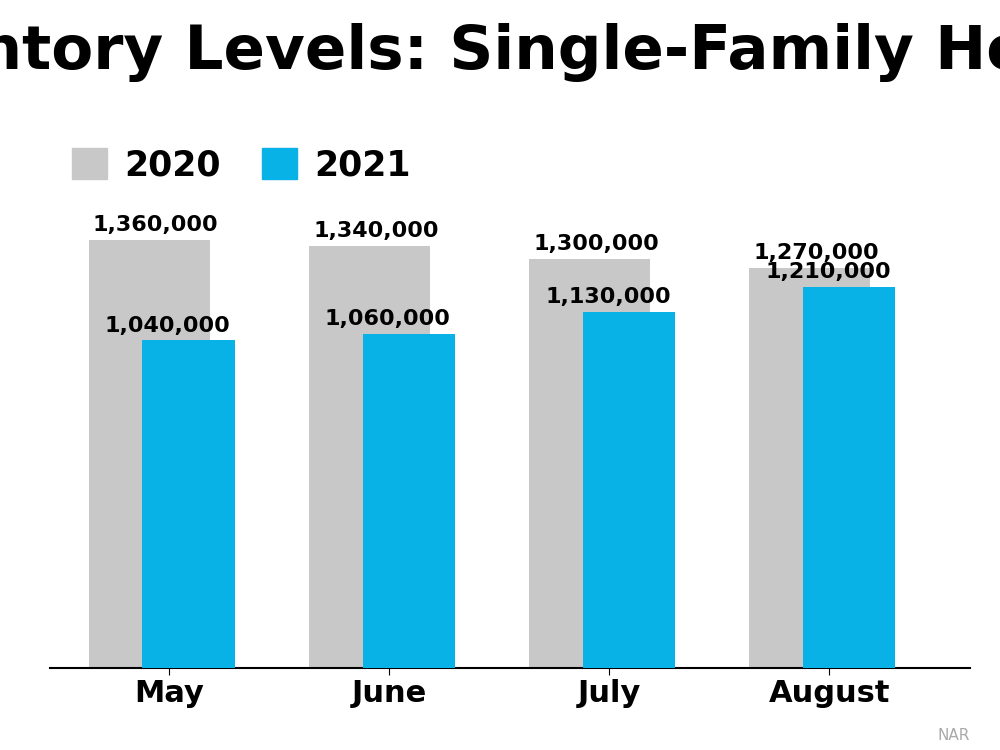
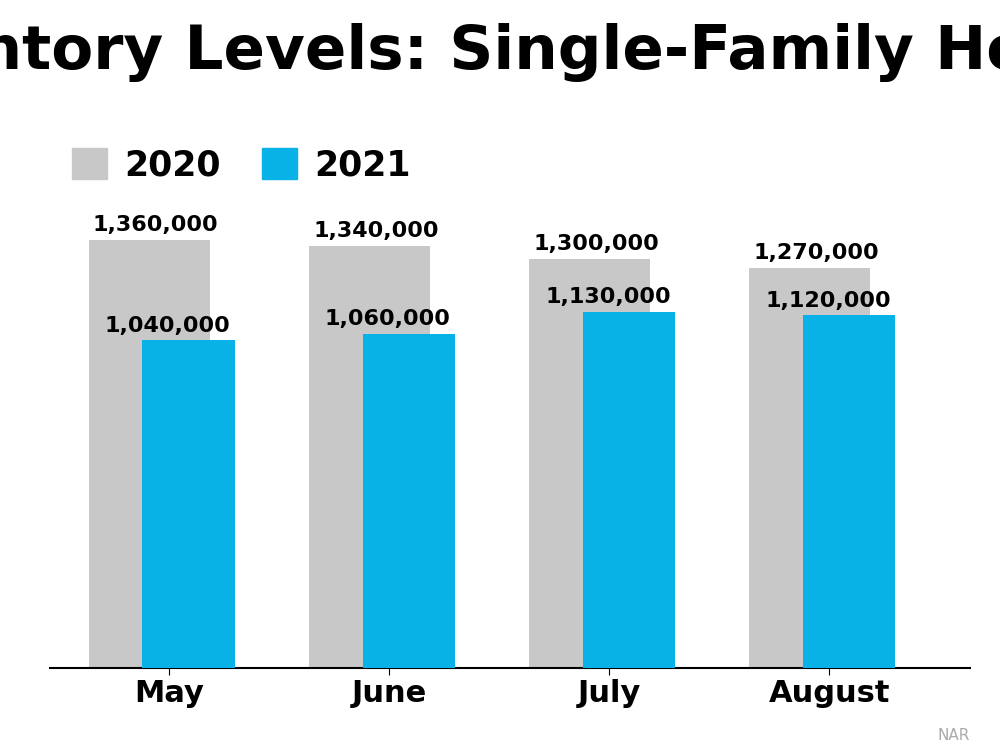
2021/August: 1,210,000 -> 1,120,000
